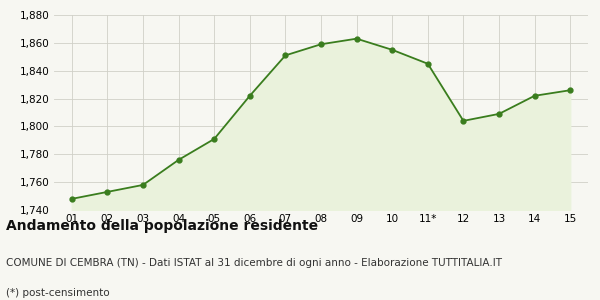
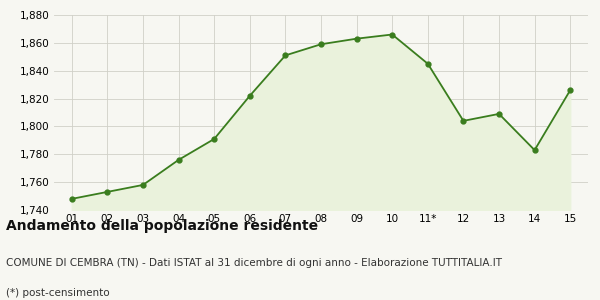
10: 1,855 -> 1,866
14: 1,822 -> 1,783
